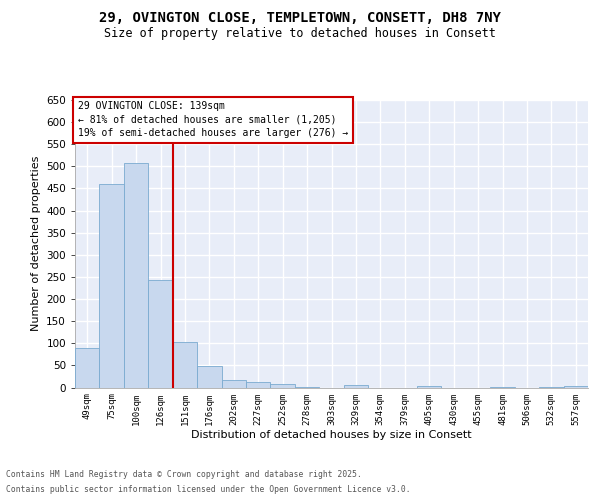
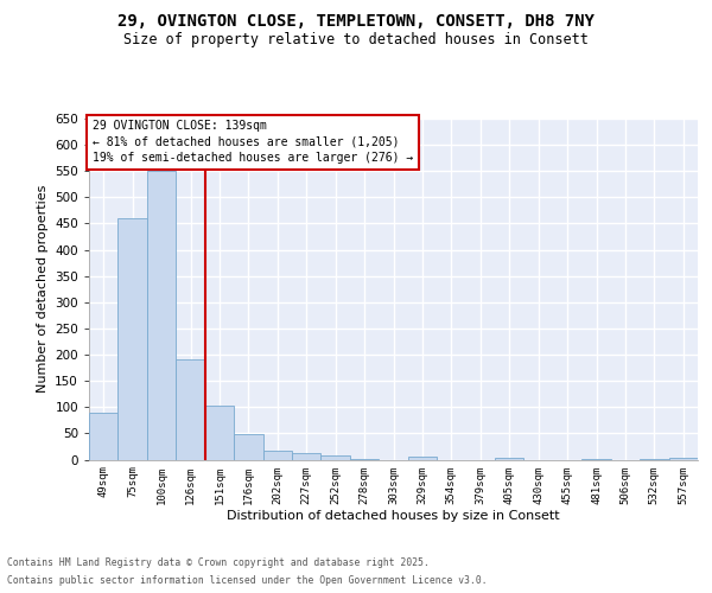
100sqm: 507 -> 550
126sqm: 242 -> 190
